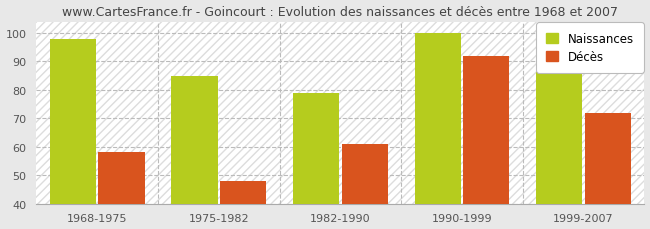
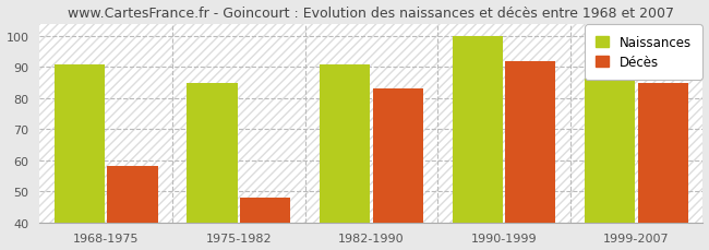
Naissances/1968-1975: 98 -> 91
Naissances/1982-1990: 79 -> 91
Décès/1982-1990: 61 -> 83
Décès/1999-2007: 72 -> 85
